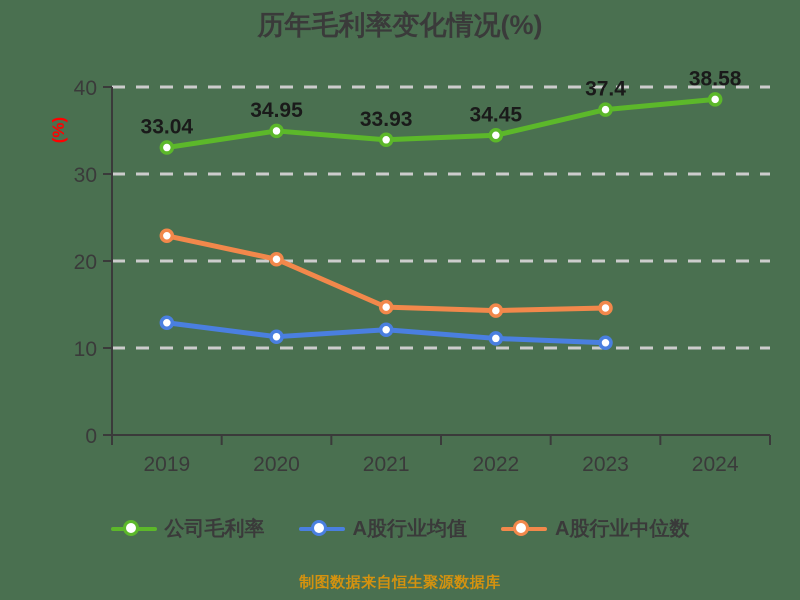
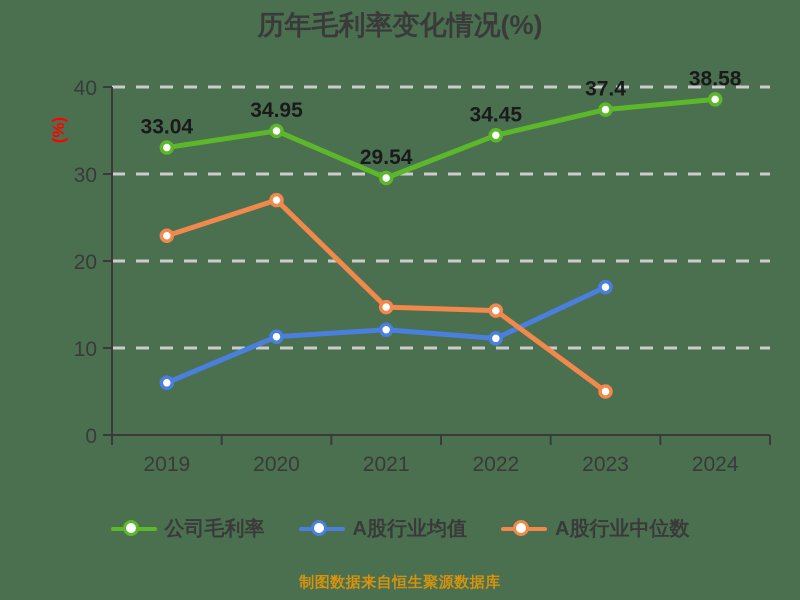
A股行业均值/2019: 13 -> 6
A股行业中位数/2020: 20 -> 27
公司毛利率/2021: 33.93 -> 29.54
A股行业均值/2023: 11 -> 17
A股行业中位数/2023: 15 -> 5
